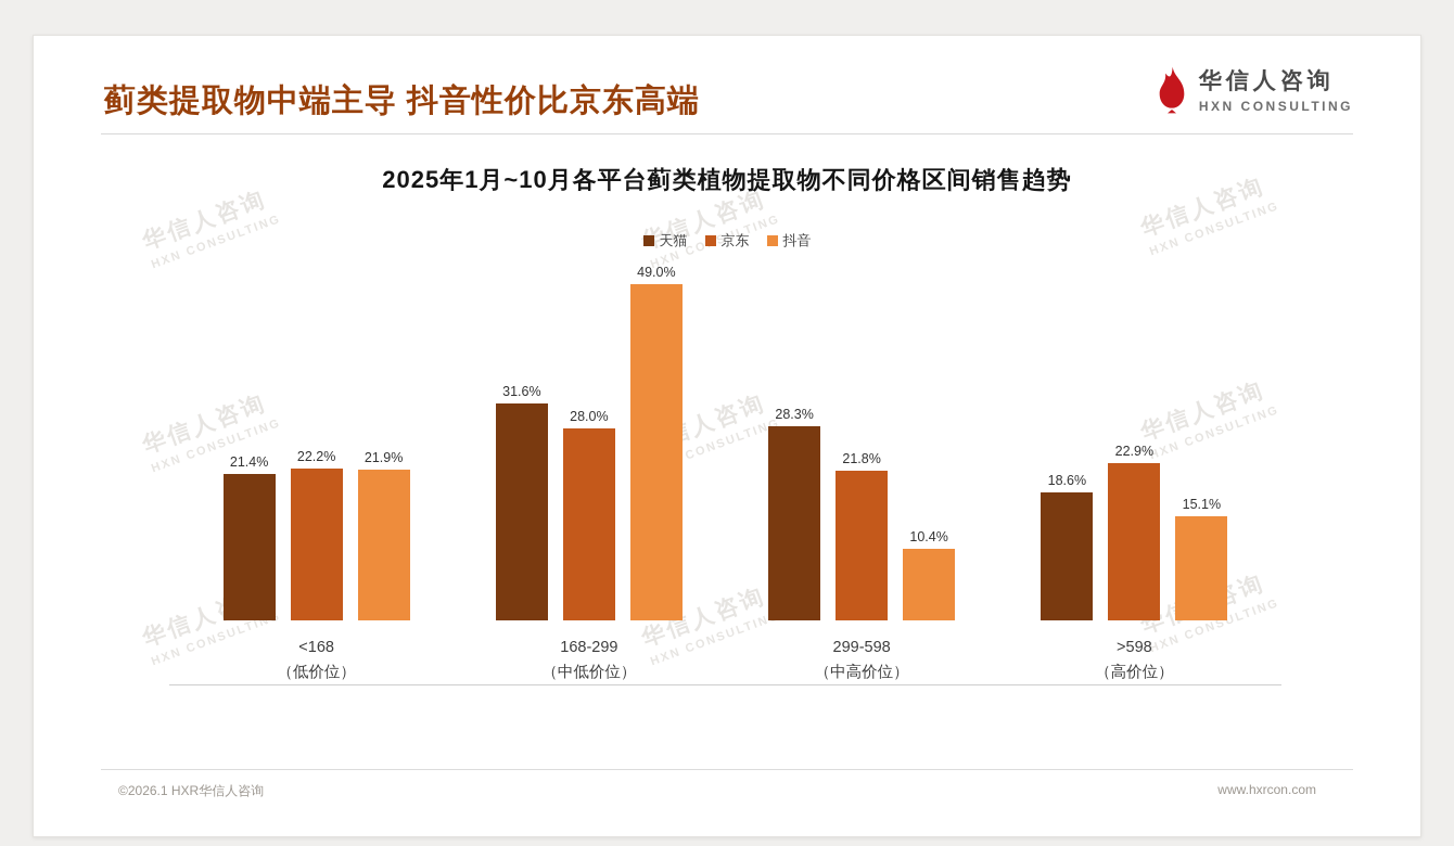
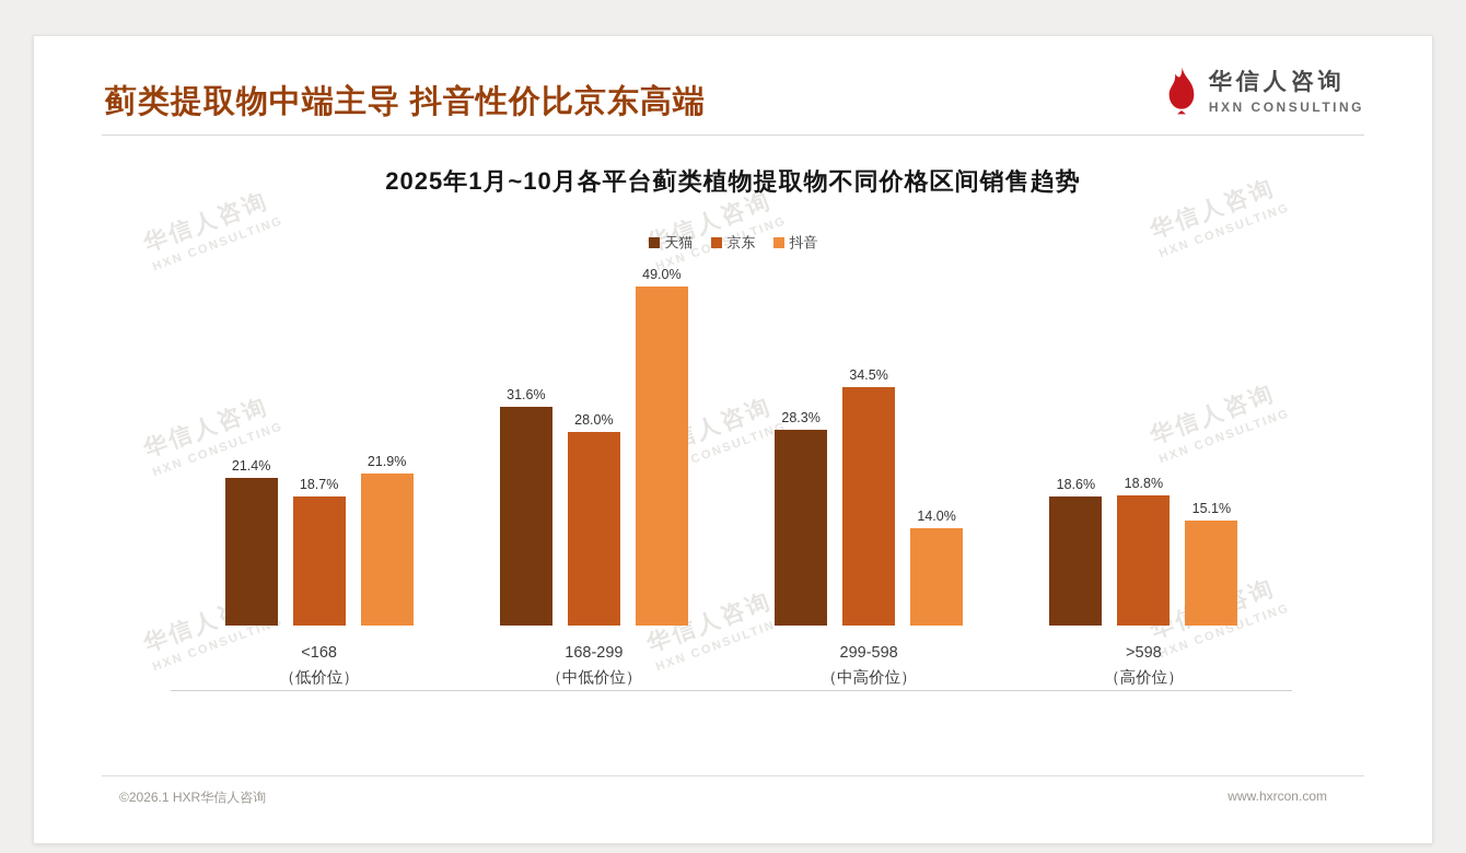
京东/<168: 22.2% -> 18.7%
京东/299-598: 21.8% -> 34.5%
抖音/299-598: 10.4% -> 14.0%
京东/>598: 22.9% -> 18.8%
